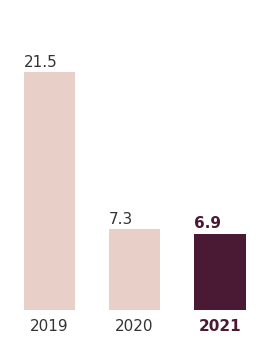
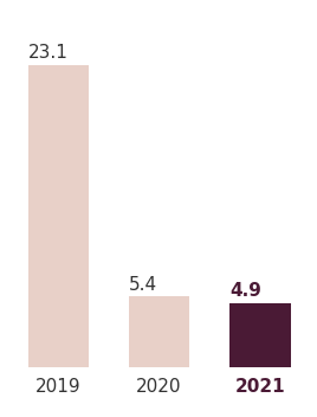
2019: 21.5 -> 23.1
2020: 7.3 -> 5.4
2021: 6.9 -> 4.9
